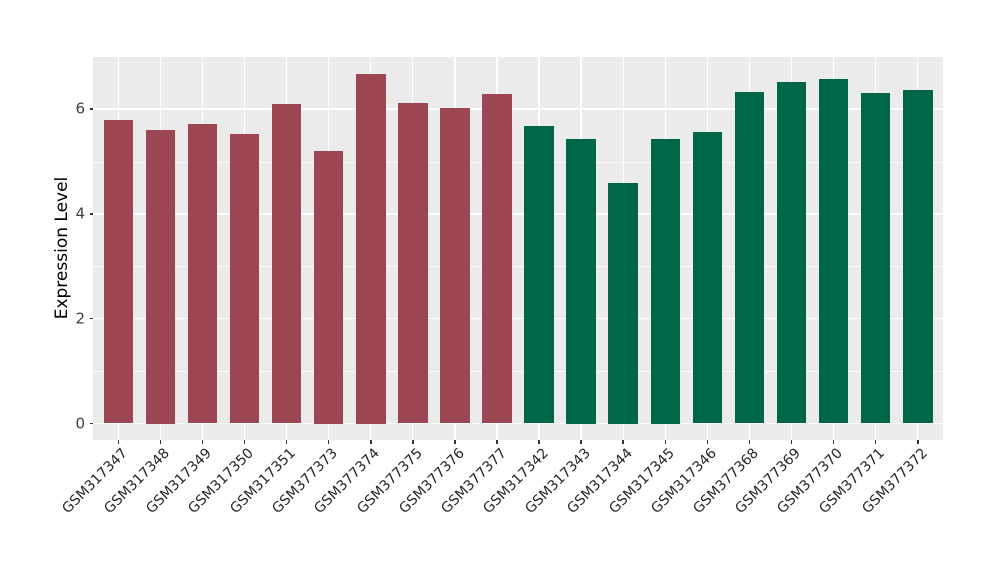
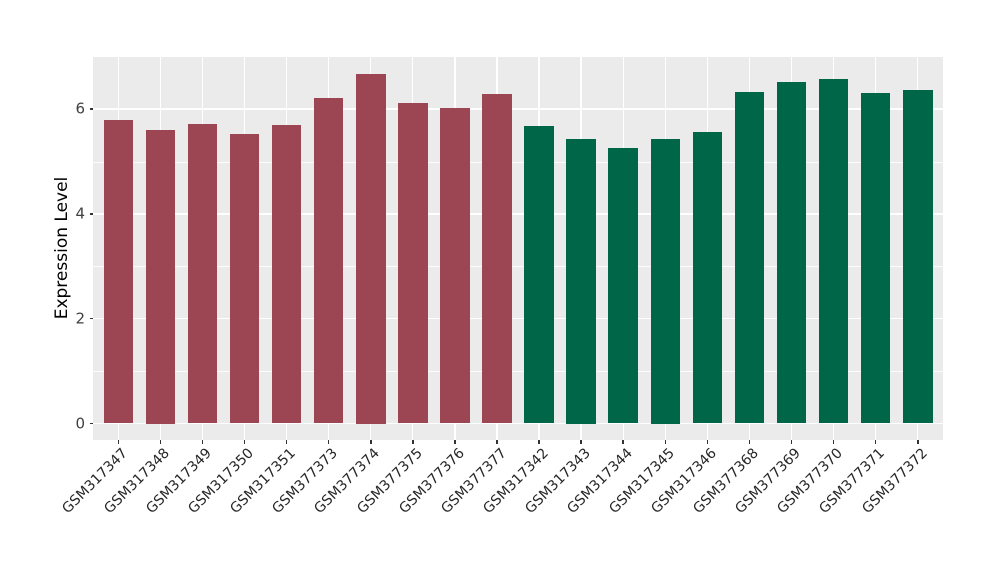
GSM317351: 6.1 -> 5.7
GSM377373: 5.2 -> 6.2
GSM317344: 4.6 -> 5.3
